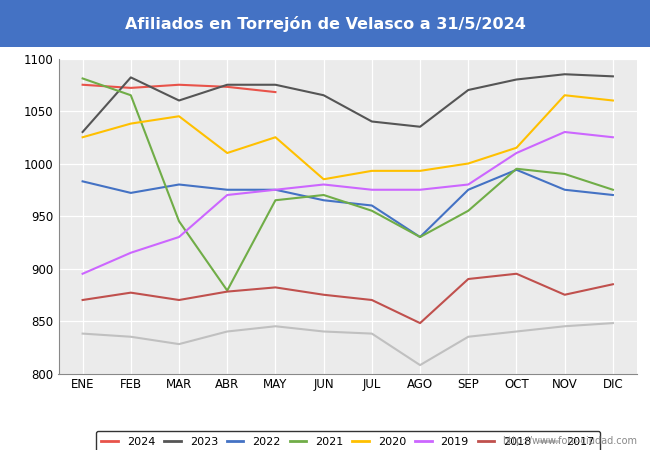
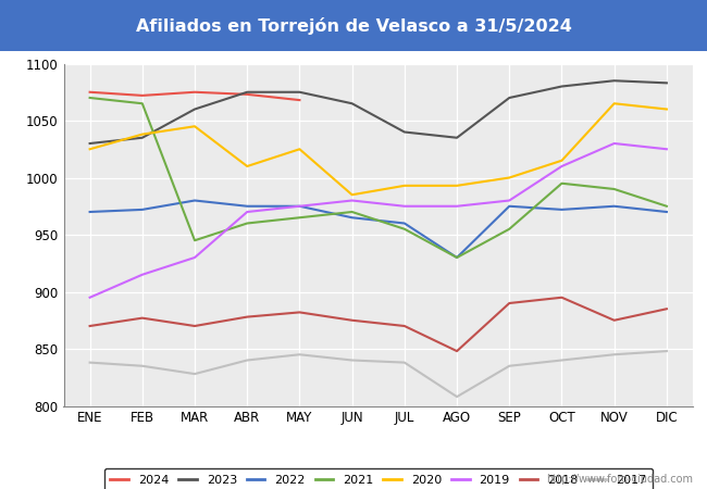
2022/ENE: 983 -> 970
2021/ENE: 1081 -> 1070
2023/FEB: 1082 -> 1035
2021/ABR: 879 -> 960
2022/OCT: 994 -> 972
